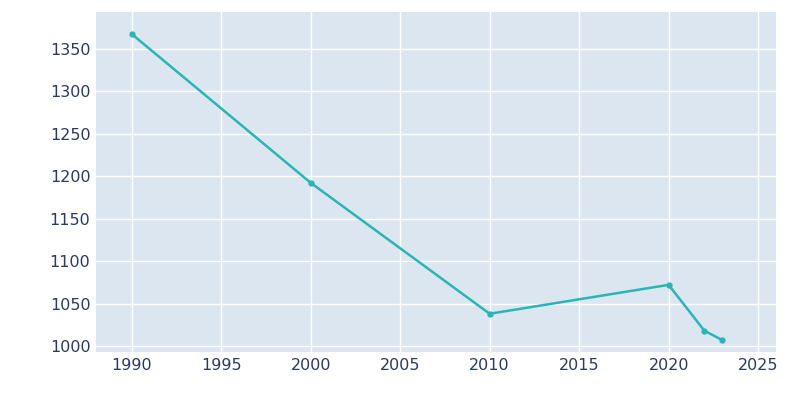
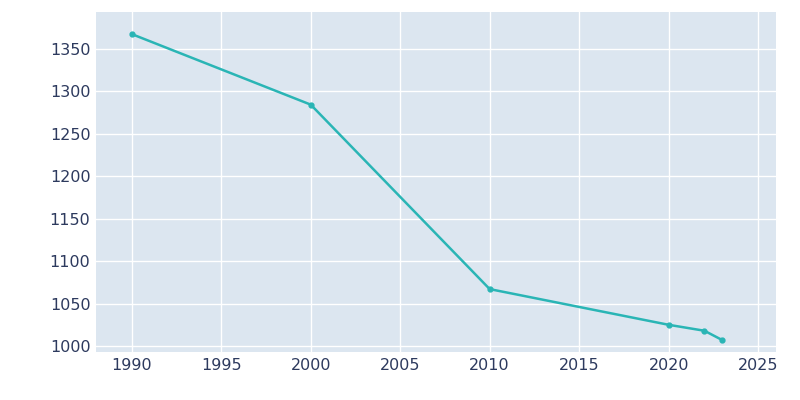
2000: 1192 -> 1284
2010: 1038 -> 1067
2020: 1072 -> 1025
